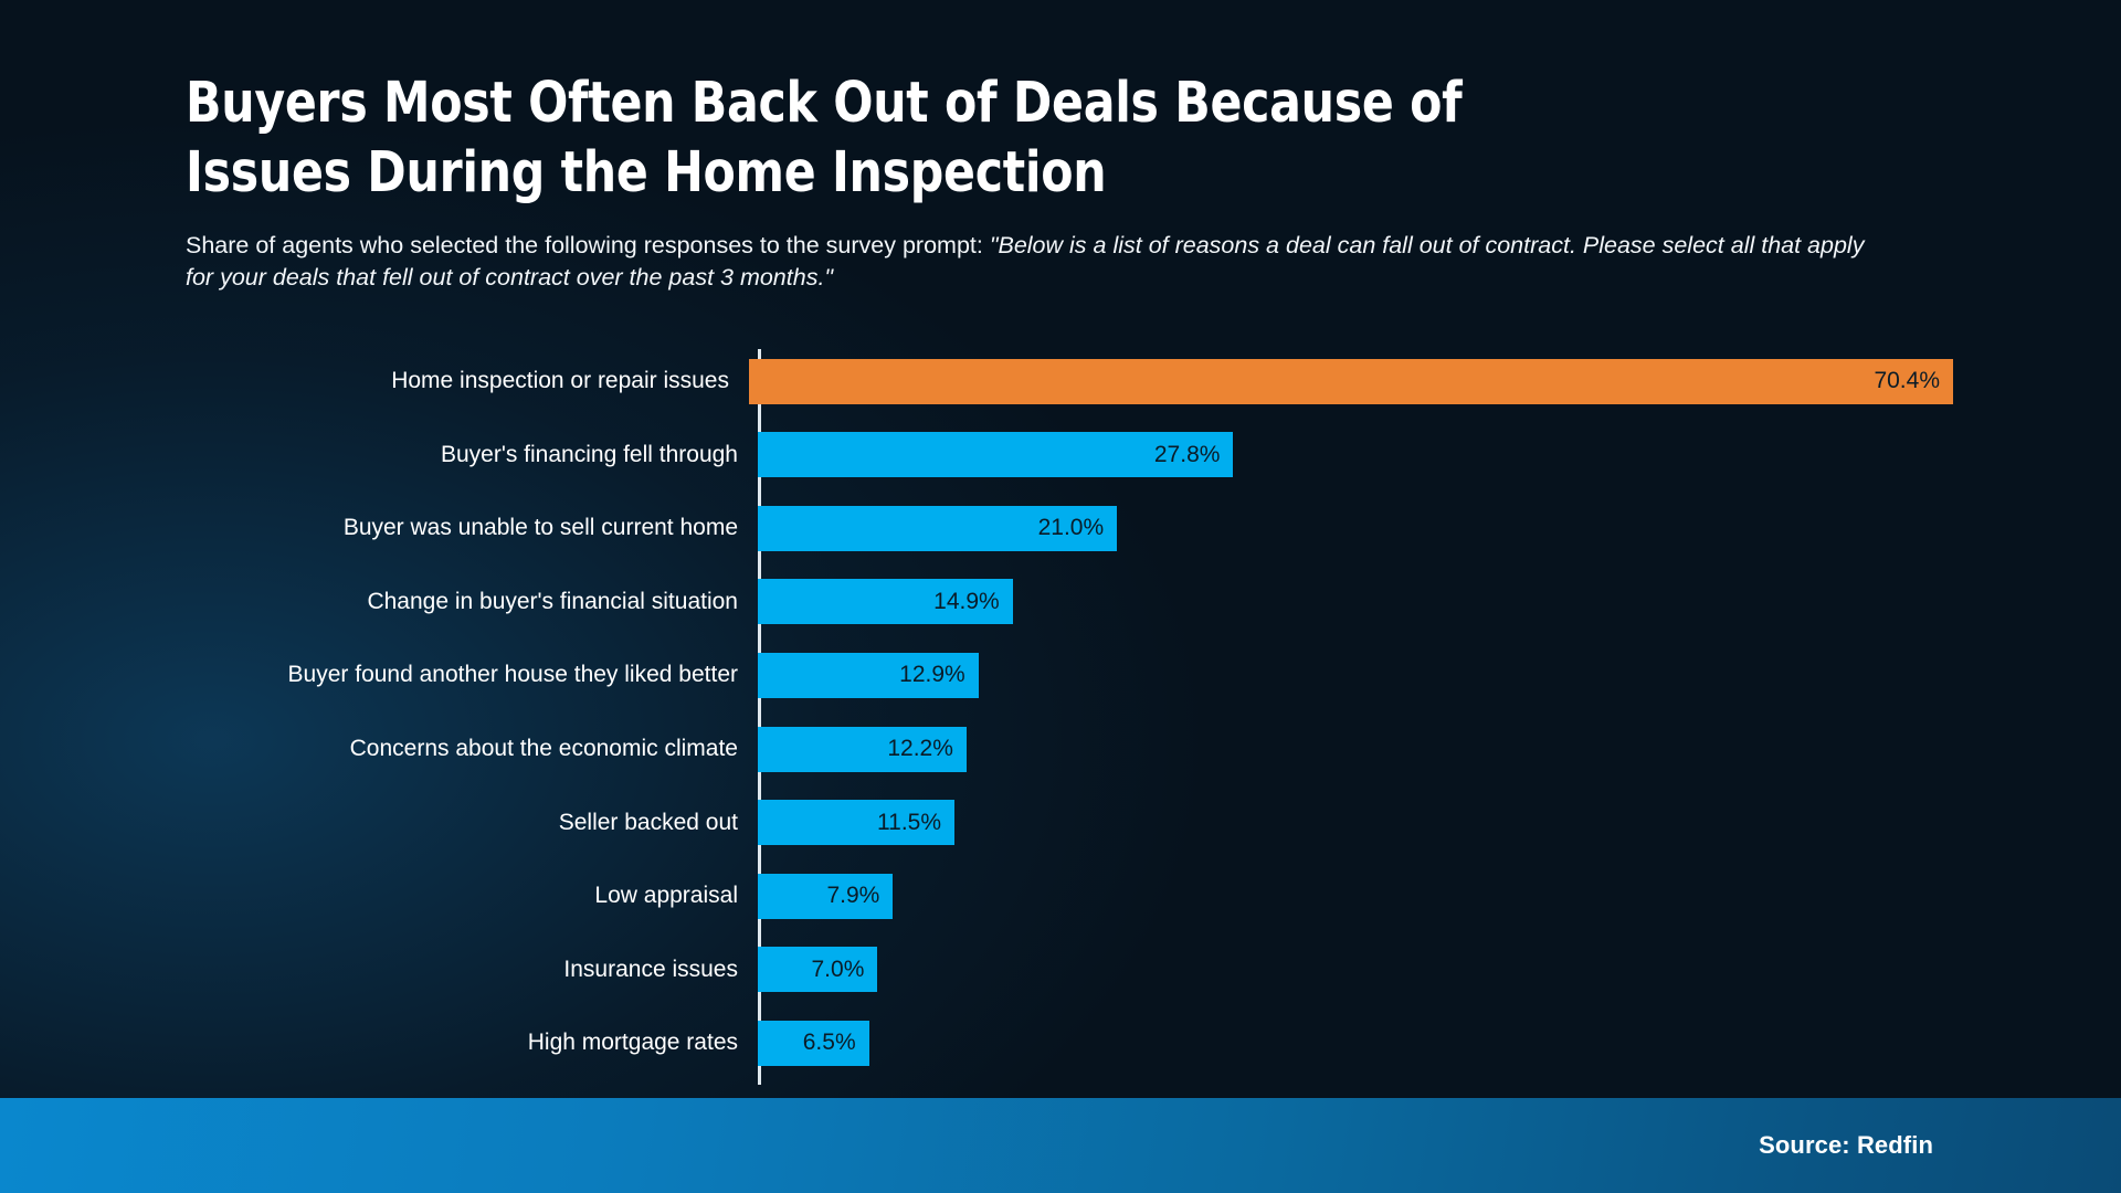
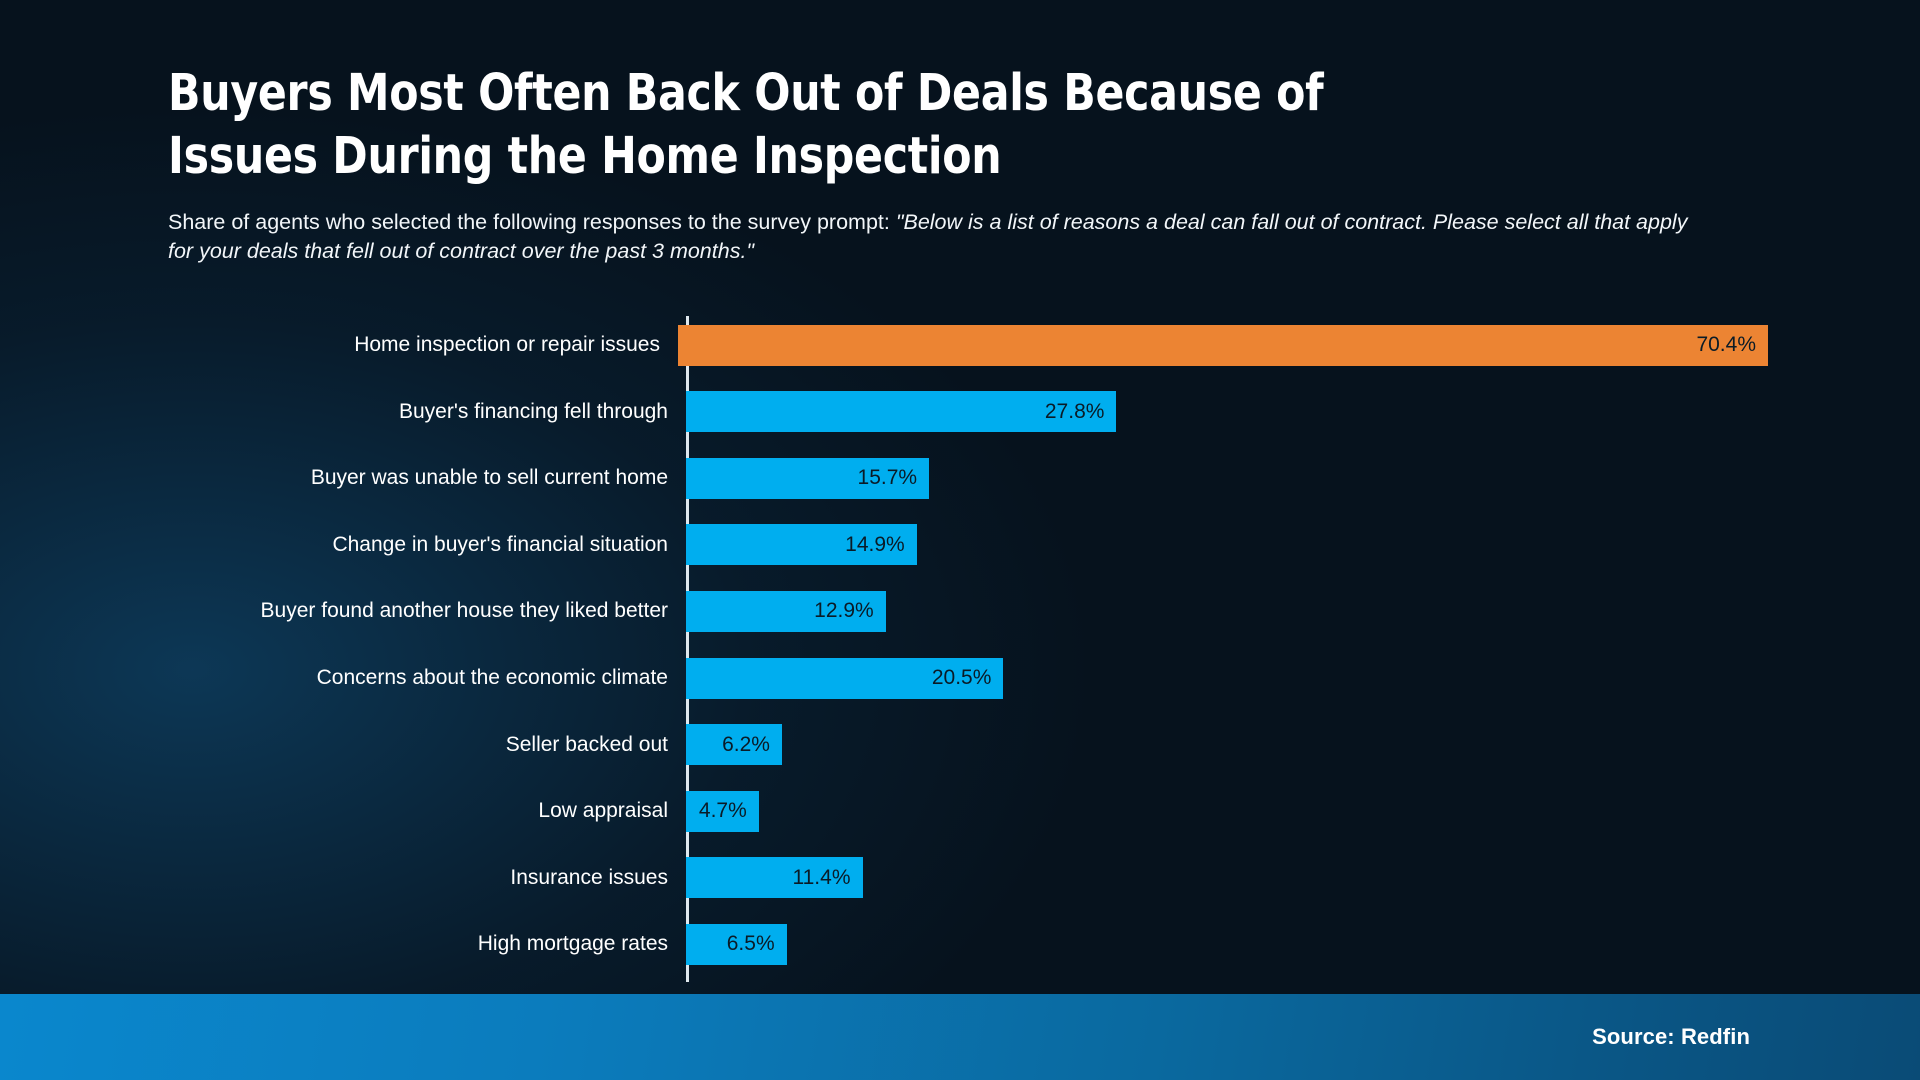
Buyer was unable to sell current home: 21.0% -> 15.7%
Concerns about the economic climate: 12.2% -> 20.5%
Seller backed out: 11.5% -> 6.2%
Low appraisal: 7.9% -> 4.7%
Insurance issues: 7.0% -> 11.4%
